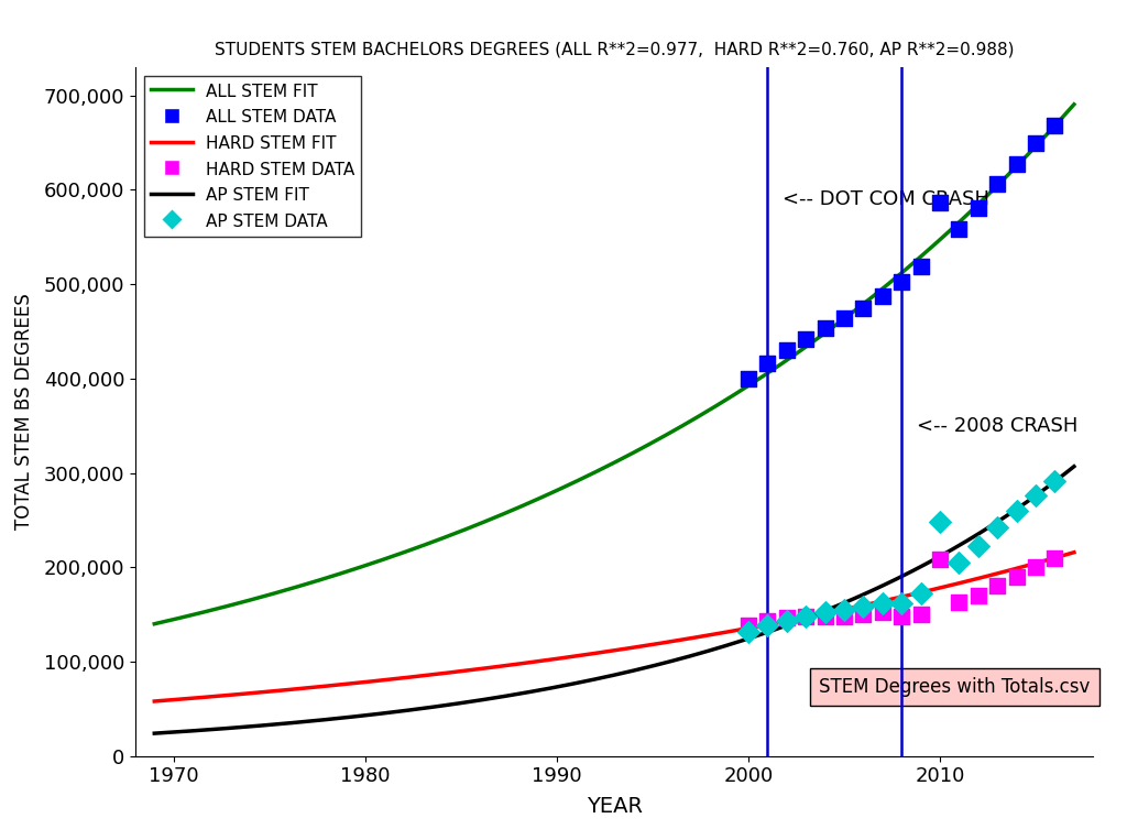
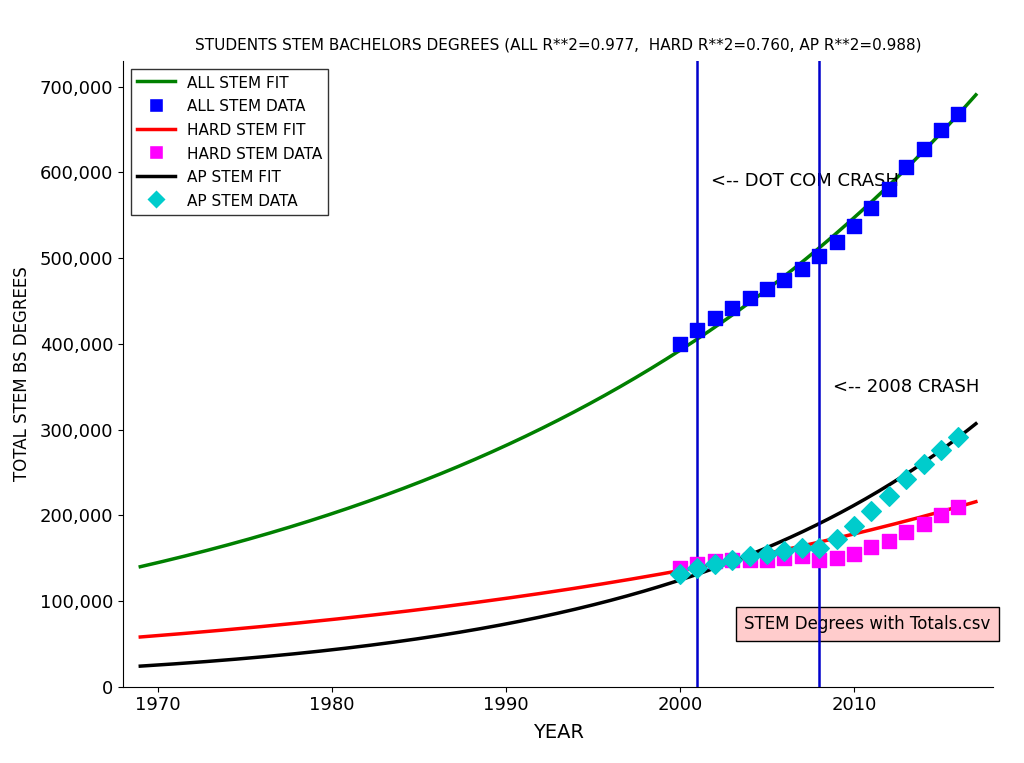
ALL STEM DATA/2010: 586,000 -> 538,000
HARD STEM DATA/2010: 208,000 -> 155,000
AP STEM DATA/2010: 248,000 -> 188,000
